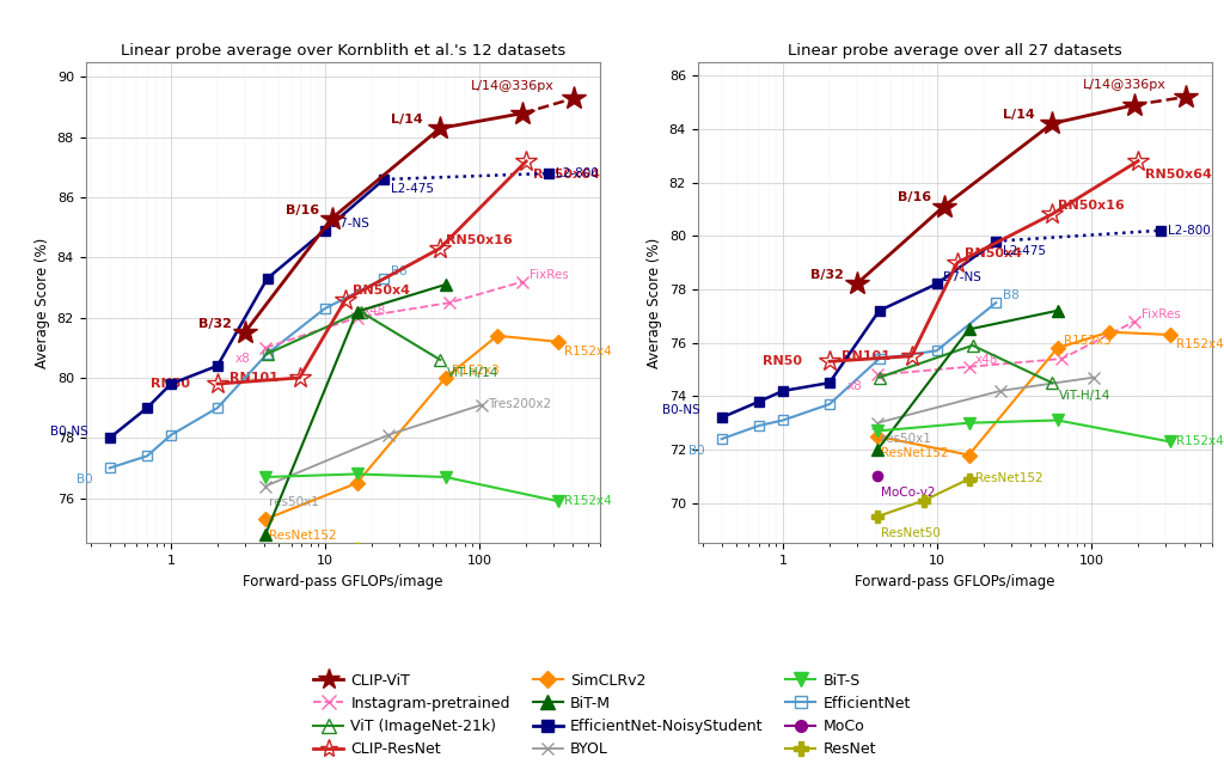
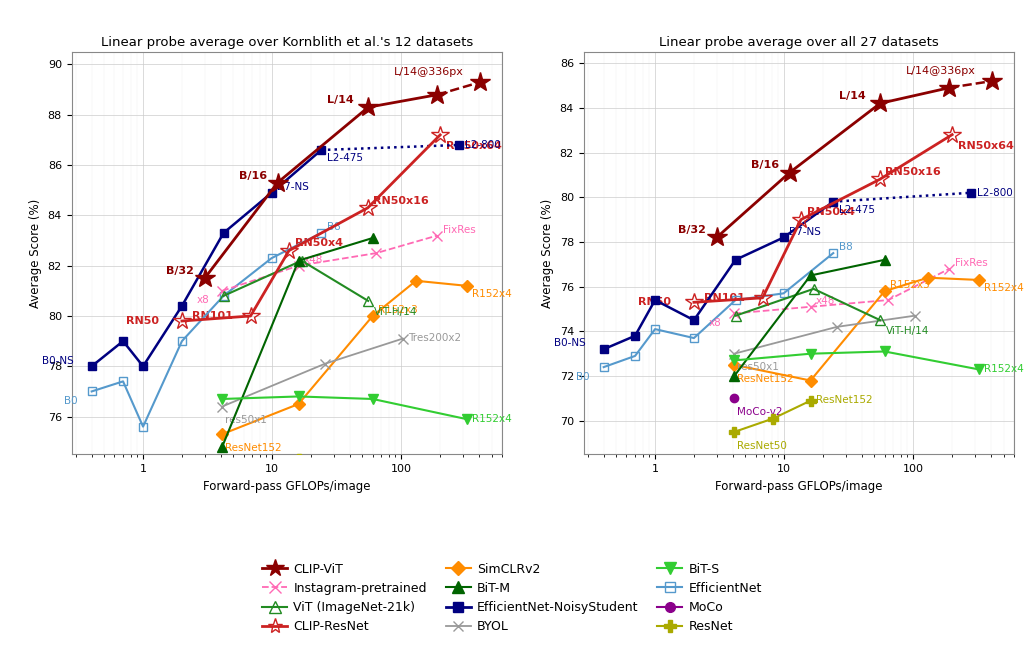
Linear probe average over Kornblith et al.'s 12 datasets/EfficientNet-NoisyStudent/1: 79.8 -> 78.0
Linear probe average over Kornblith et al.'s 12 datasets/EfficientNet/1: 78.1 -> 75.6
Linear probe average over all 27 datasets/EfficientNet-NoisyStudent/1: 74.2 -> 75.4
Linear probe average over all 27 datasets/EfficientNet/1: 73.1 -> 74.1
